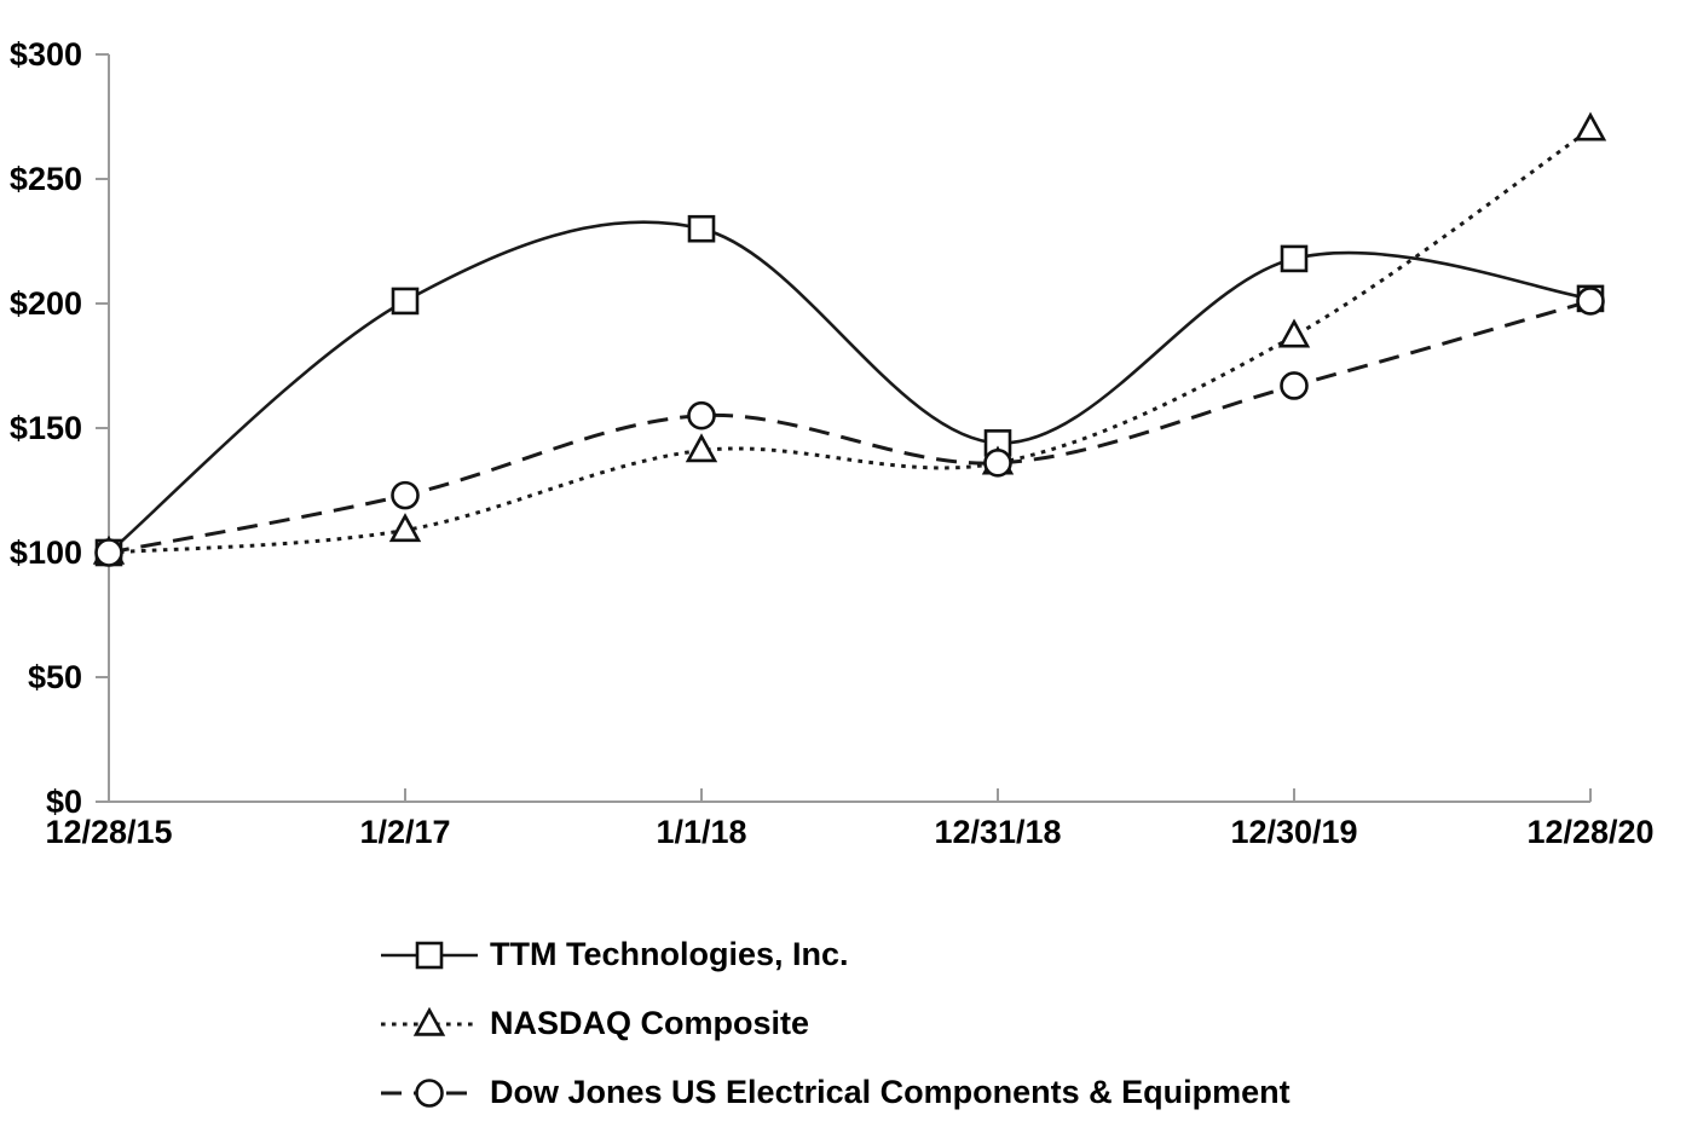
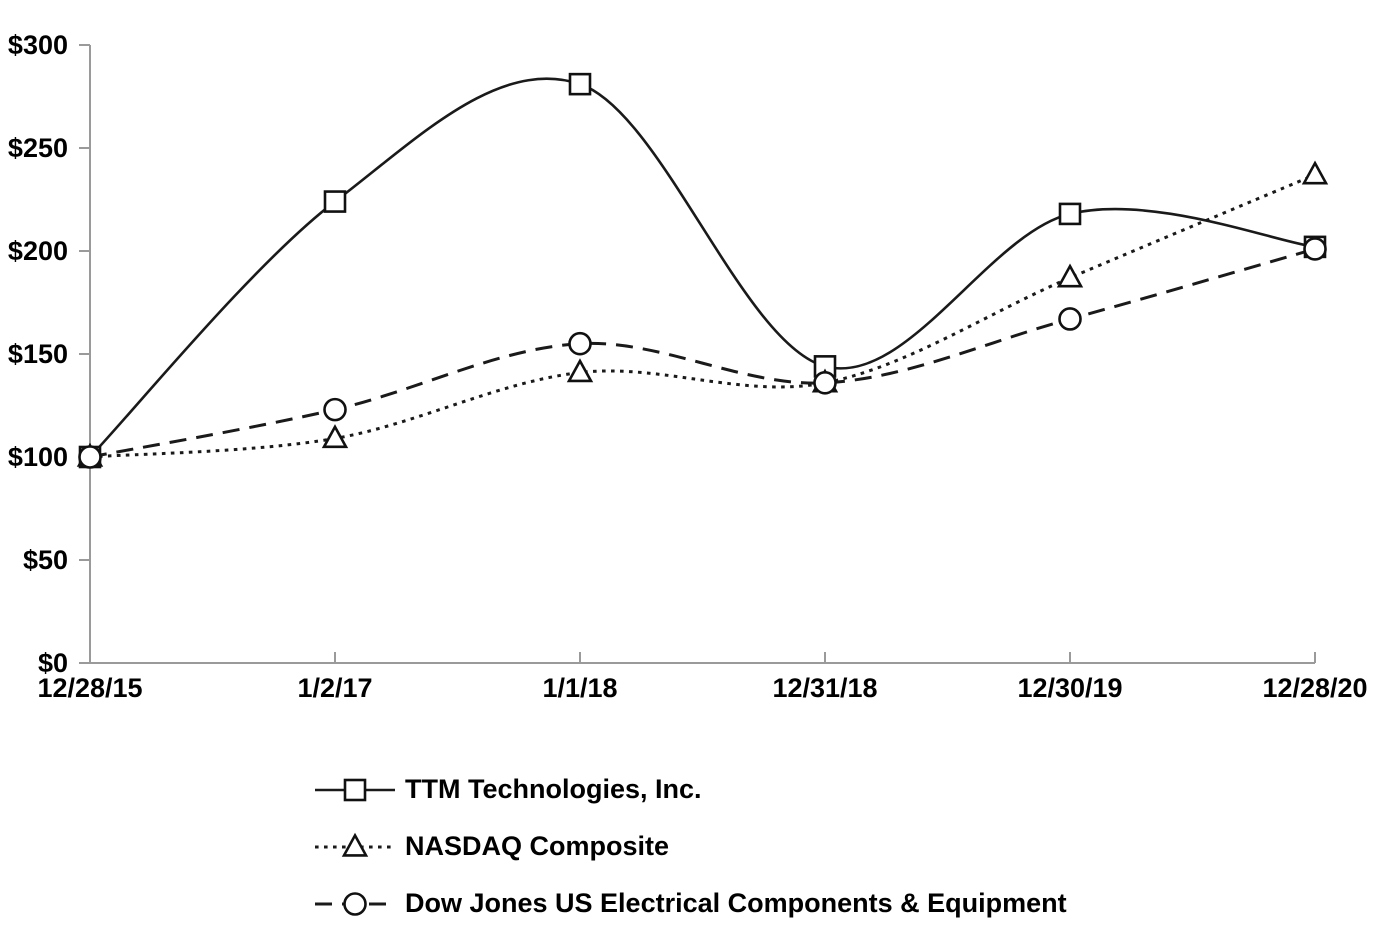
TTM Technologies, Inc./1/2/17: $201 -> $224
TTM Technologies, Inc./1/1/18: $230 -> $281
NASDAQ Composite/12/28/20: $270 -> $237
